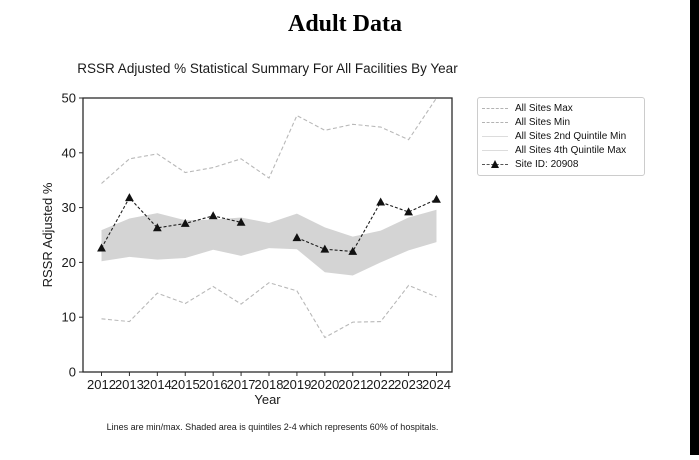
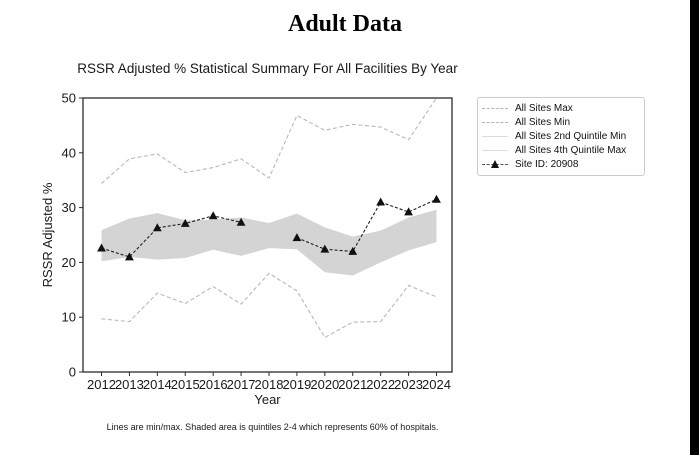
Site ID: 20908/2013: 32 -> 21
All Sites Min/2018: 16 -> 18
